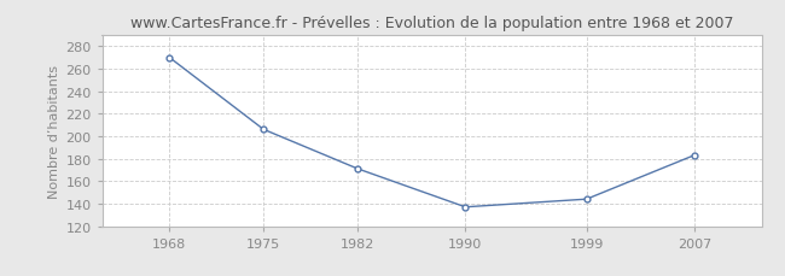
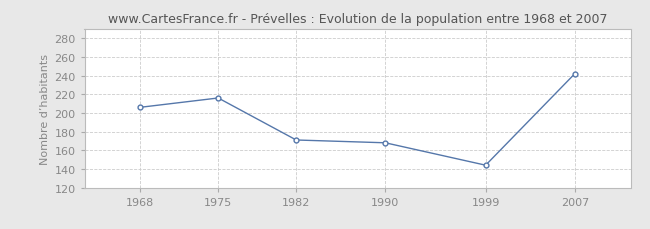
1968: 270 -> 206
1975: 206 -> 216
1990: 137 -> 168
2007: 183 -> 242
